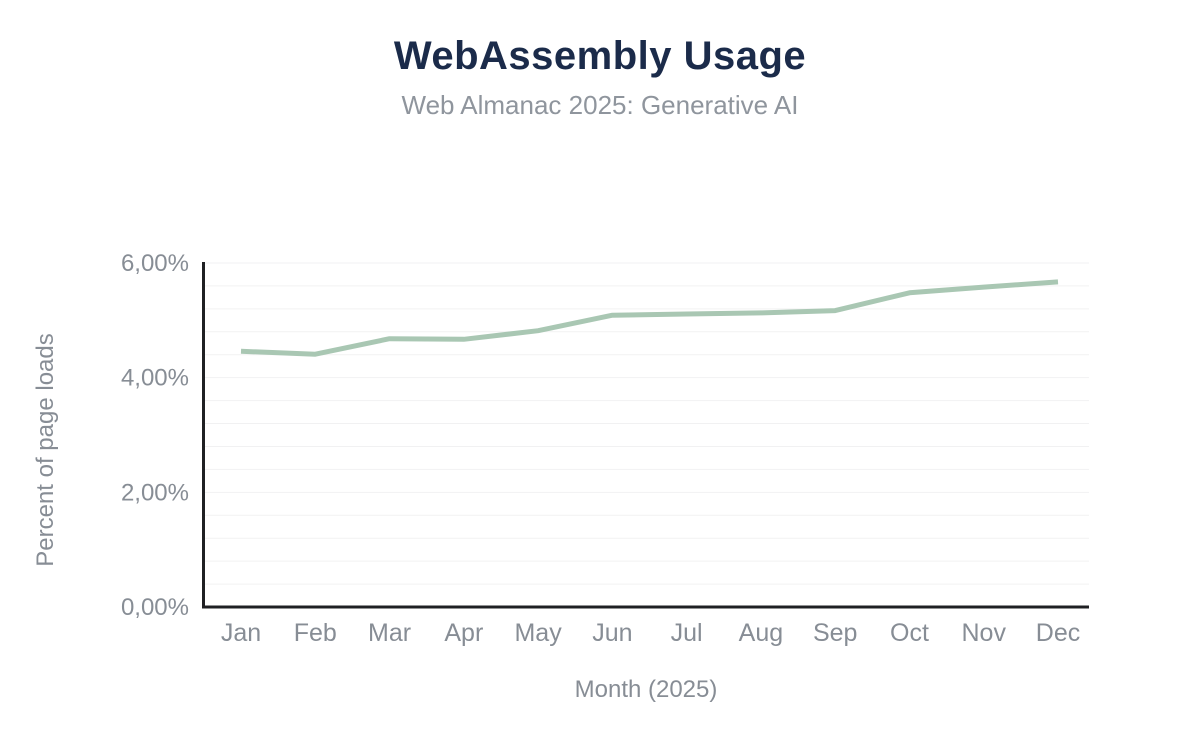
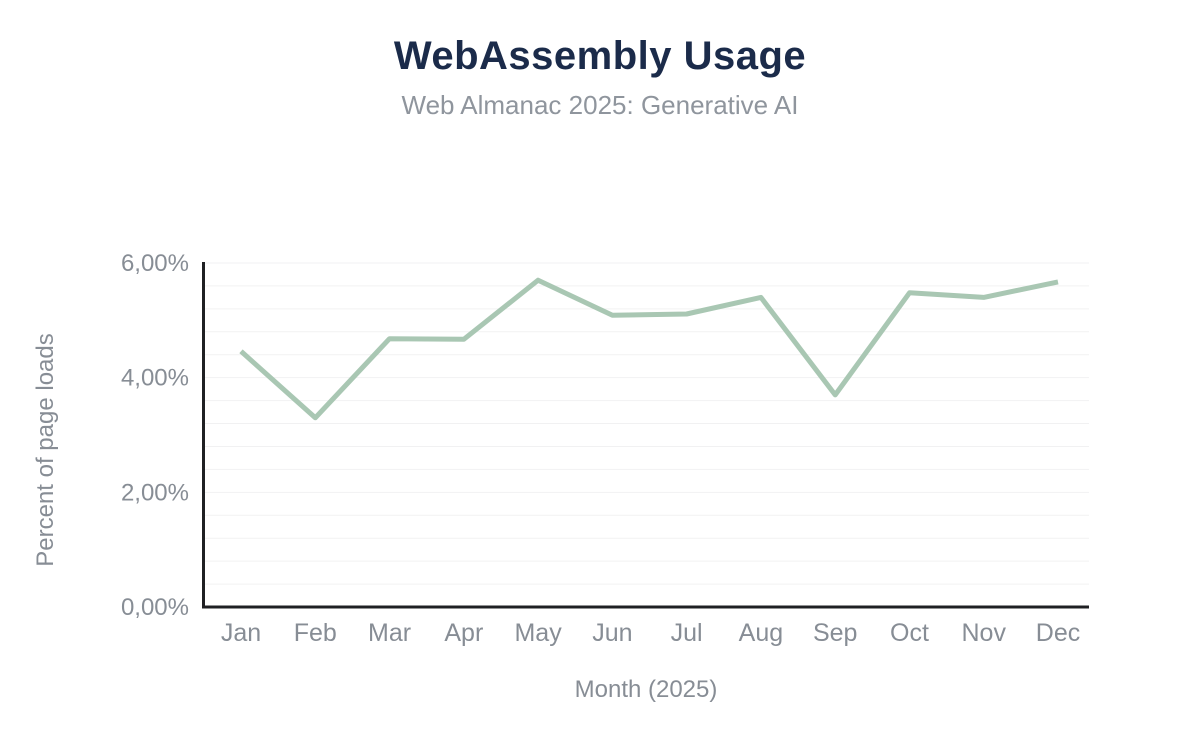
Feb: 4,4% -> 3,3%
May: 4,8% -> 5,7%
Aug: 5,1% -> 5,4%
Sep: 5,2% -> 3,7%
Nov: 5,6% -> 5,4%
